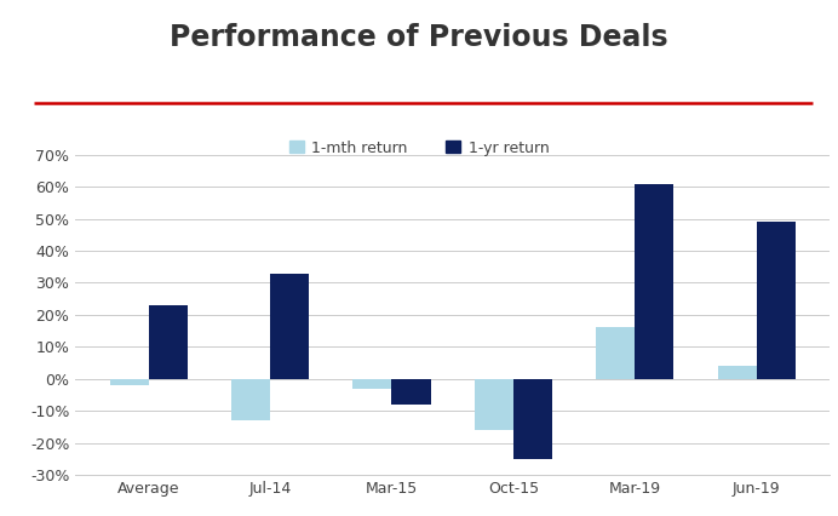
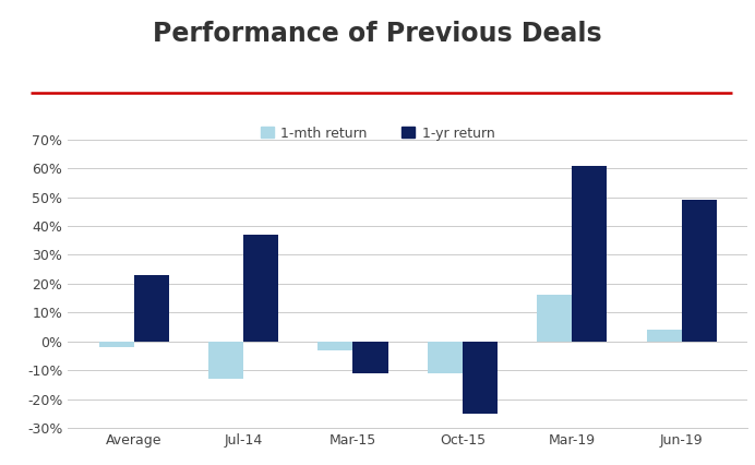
1-yr return/Jul-14: 33% -> 37%
1-yr return/Mar-15: -8% -> -11%
1-mth return/Oct-15: -16% -> -11%
